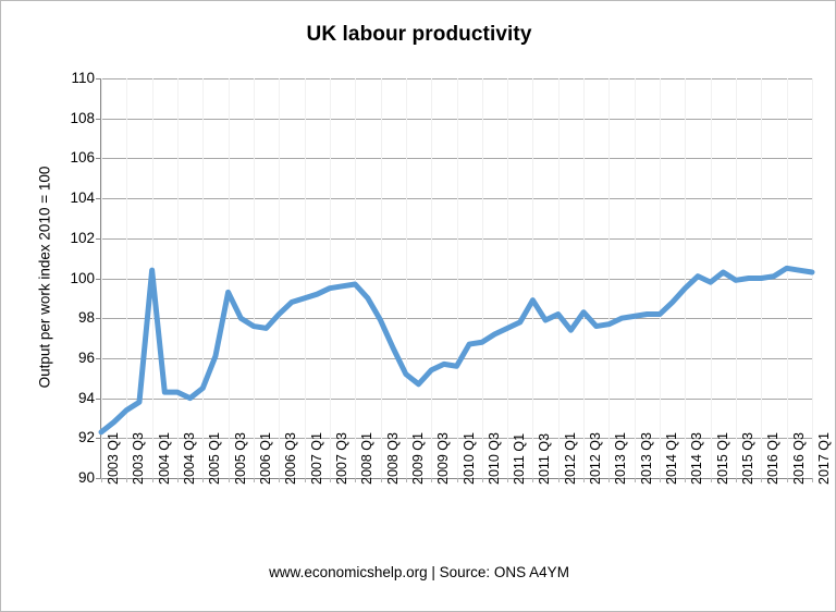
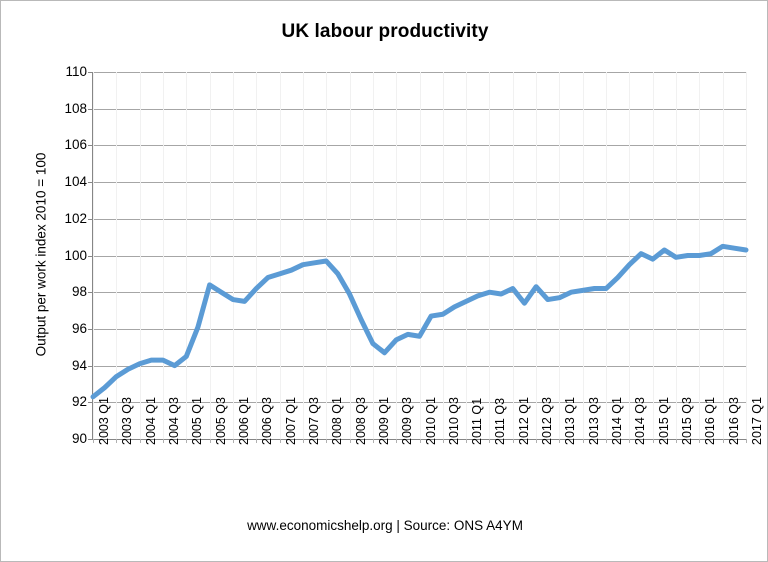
2004 Q1: 100.4 -> 94.1
2005 Q3: 99.3 -> 98.4
2011 Q3: 98.9 -> 98.0
